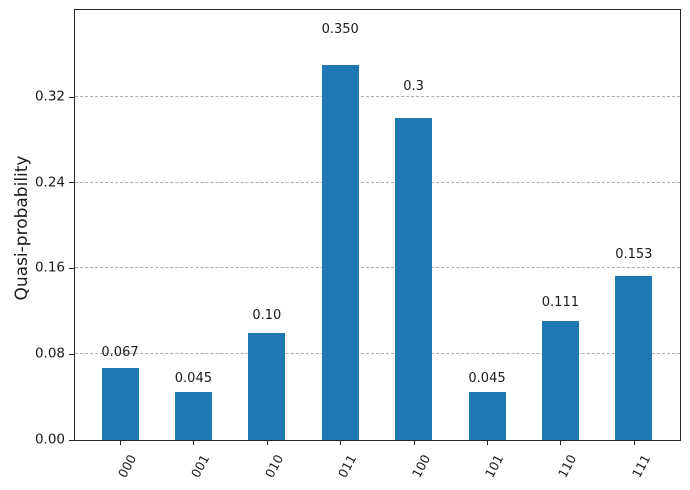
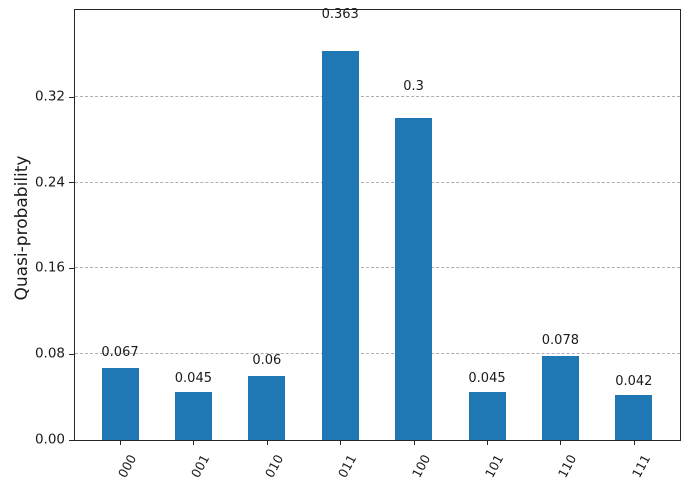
010: 0.10 -> 0.06
011: 0.350 -> 0.363
110: 0.111 -> 0.078
111: 0.153 -> 0.042
